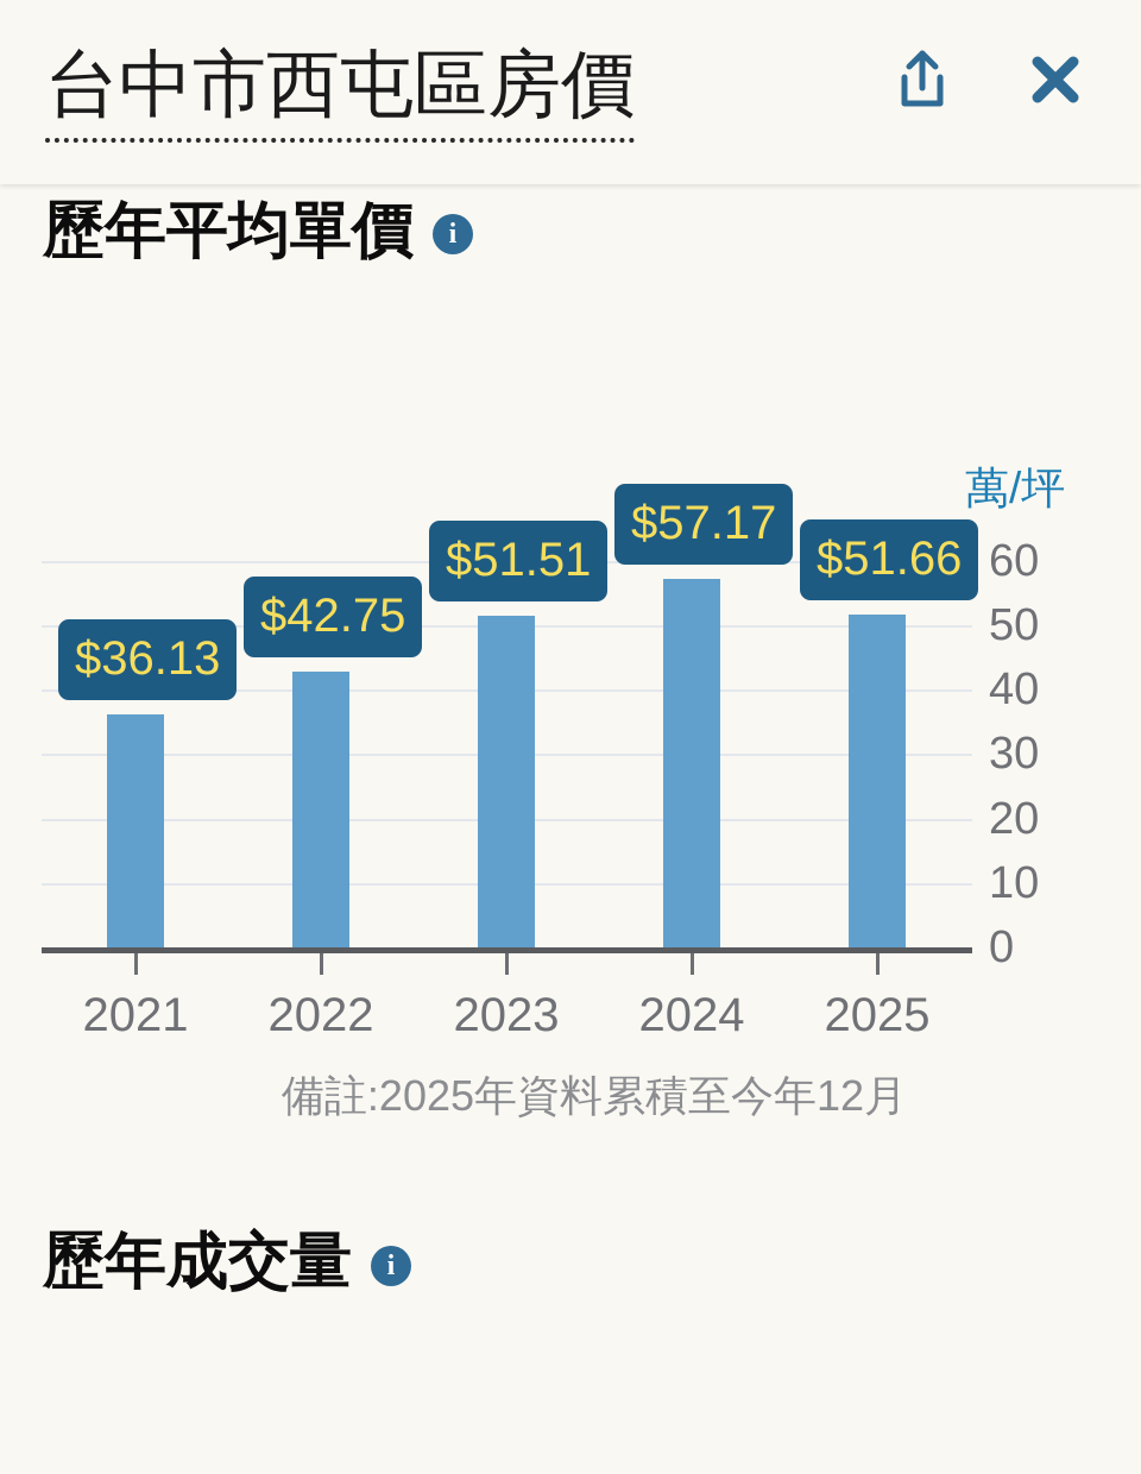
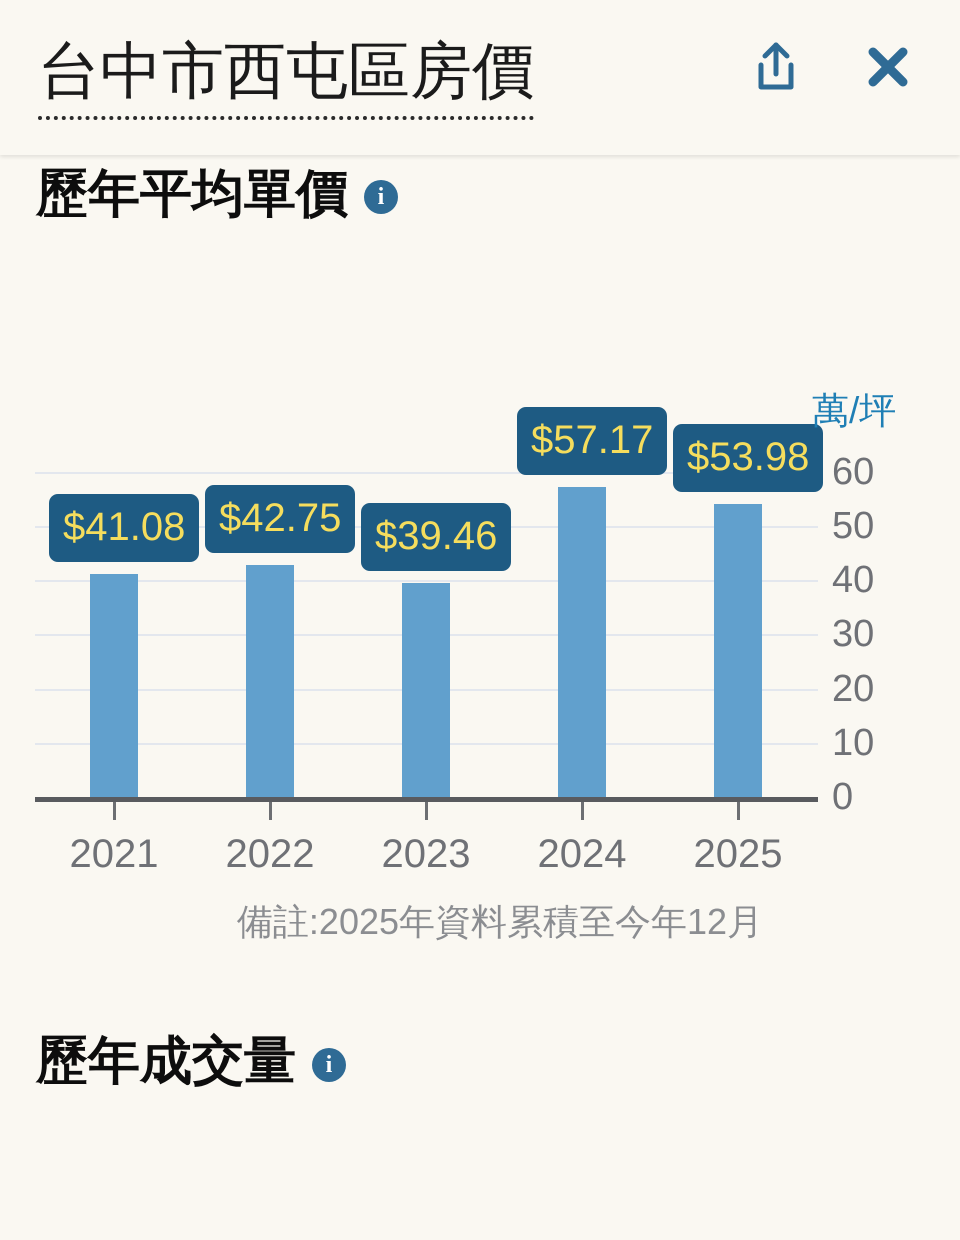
2021: $36.13 -> $41.08
2023: $51.51 -> $39.46
2025: $51.66 -> $53.98
